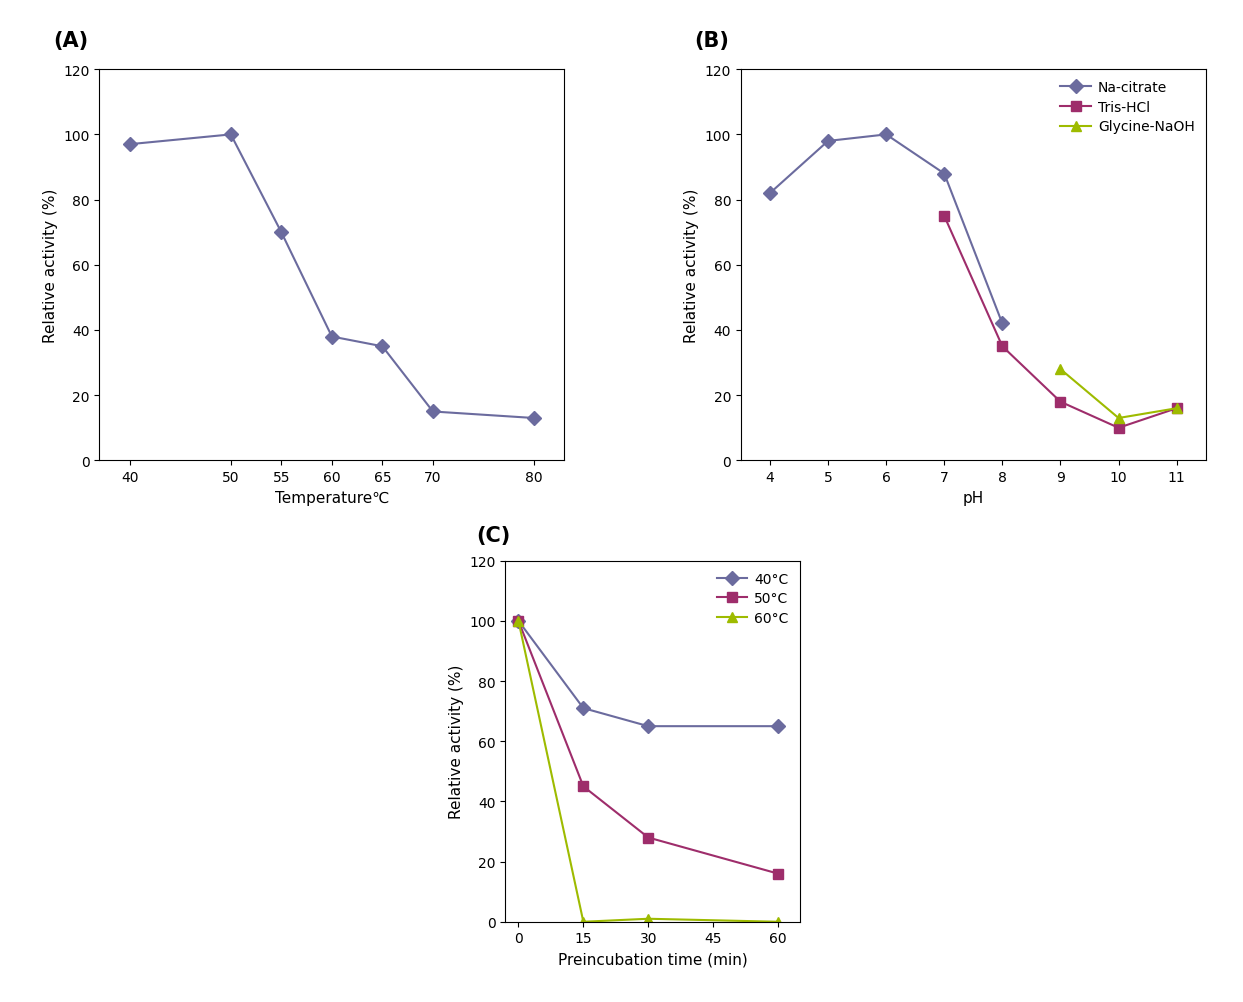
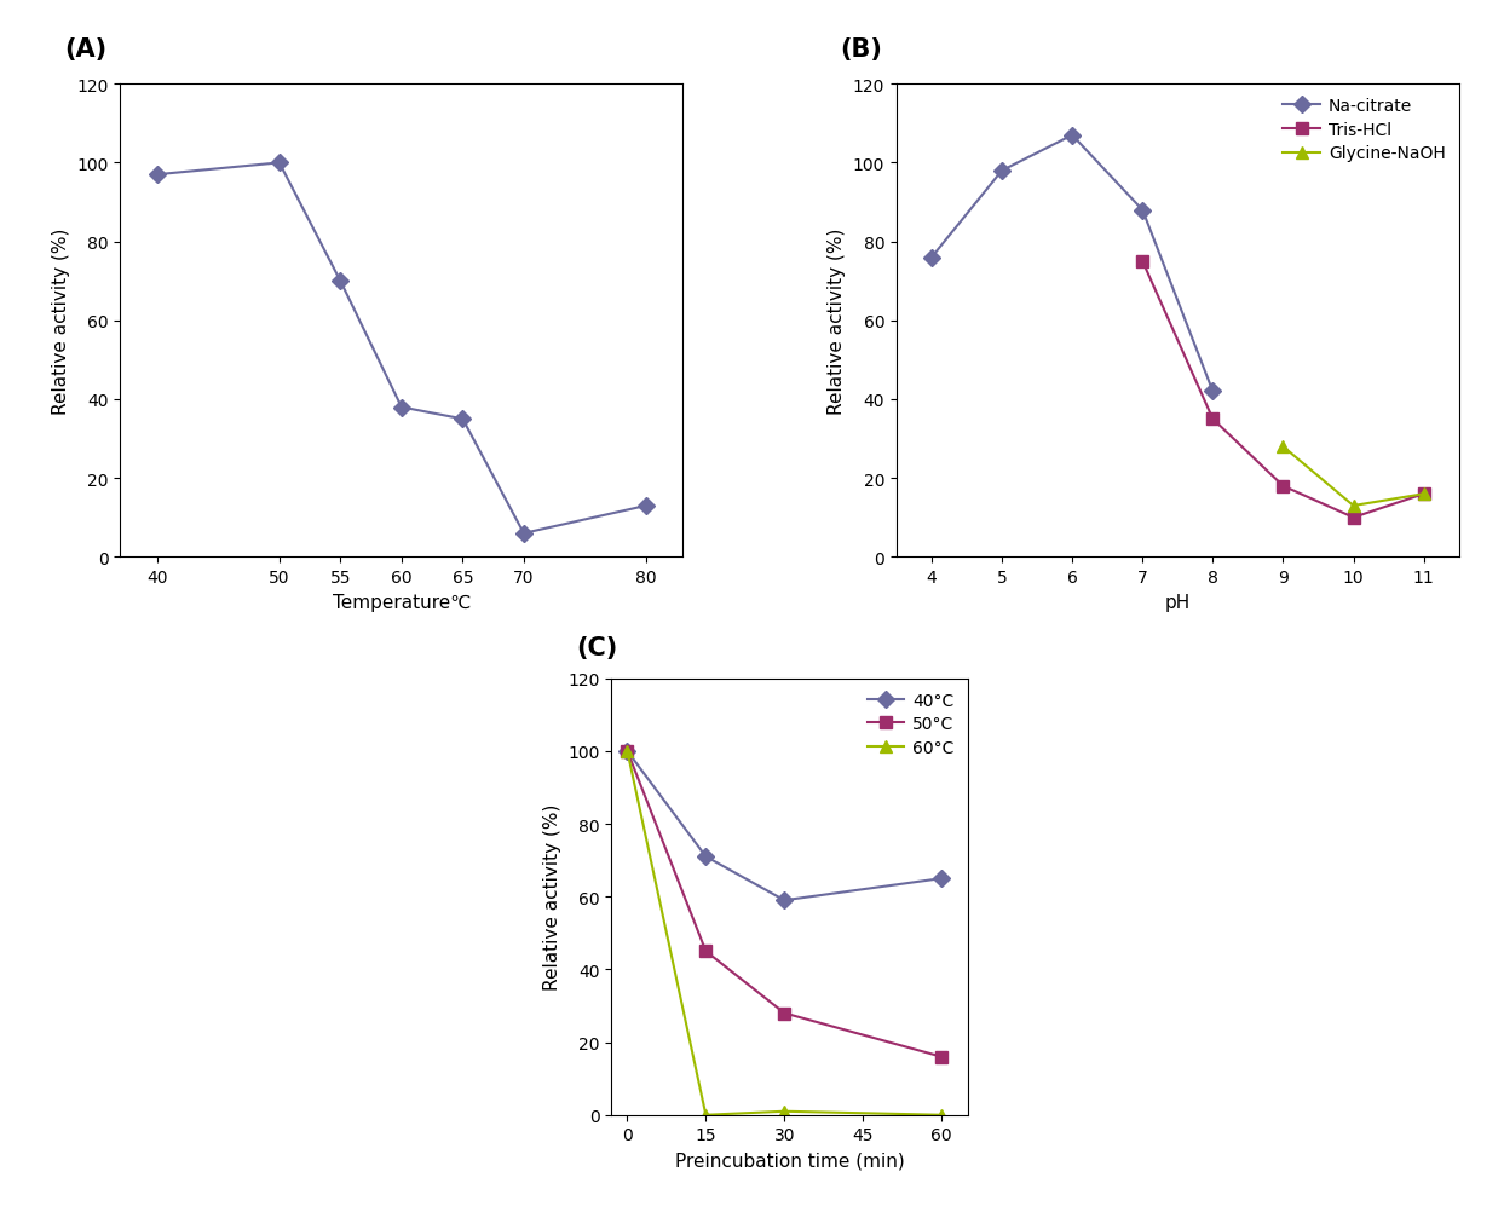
70: 15 -> 6
Na-citrate/4: 82 -> 76
Na-citrate/6: 100 -> 107
40°C/30: 65 -> 59
